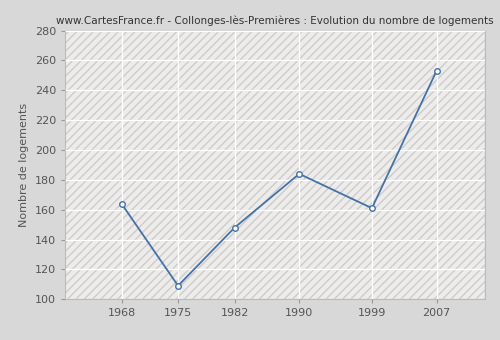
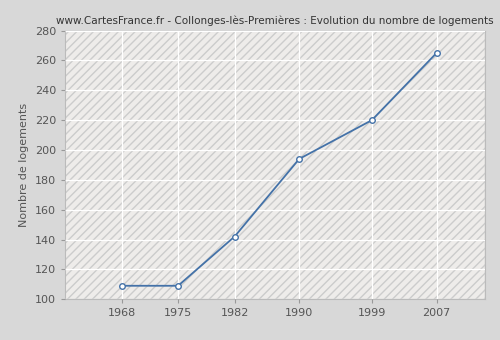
1968: 164 -> 109
1982: 148 -> 142
1990: 184 -> 194
1999: 161 -> 220
2007: 253 -> 265
